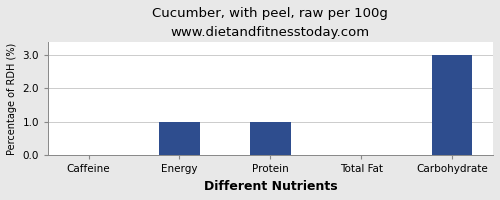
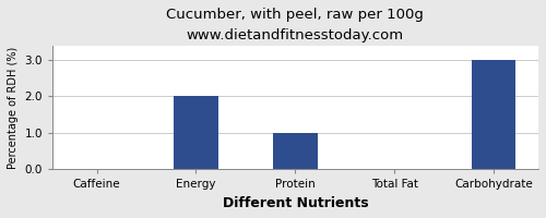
Energy: 1 -> 2
